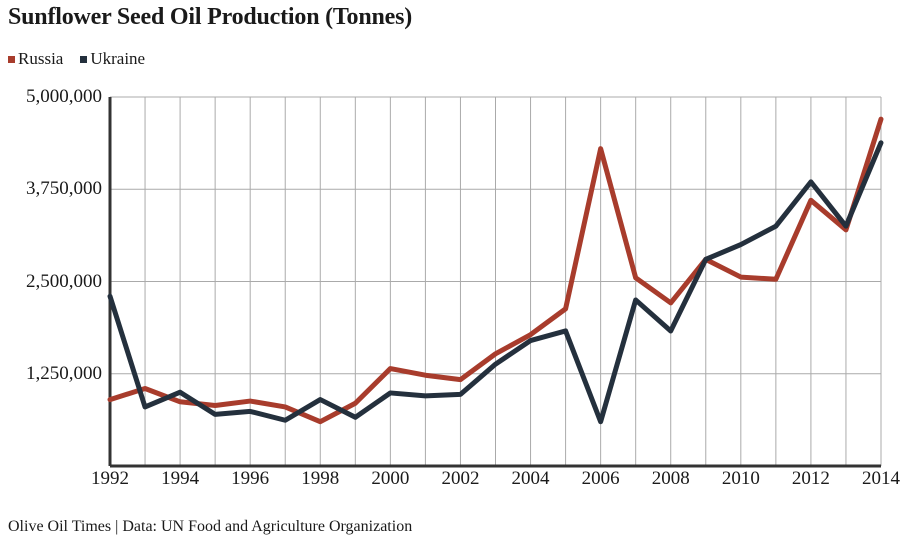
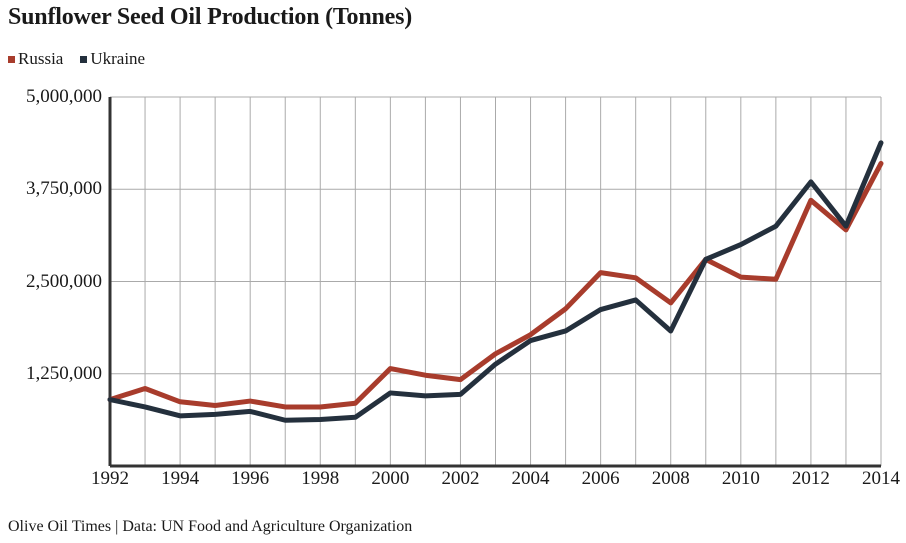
Ukraine/1992: 2300000 -> 900000
Ukraine/1994: 1000000 -> 700000
Russia/1998: 600000 -> 800000
Ukraine/1998: 900000 -> 600000
Russia/2006: 4300000 -> 2600000
Ukraine/2006: 600000 -> 2100000
Russia/2014: 4700000 -> 4100000
